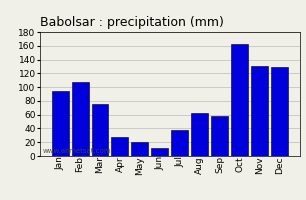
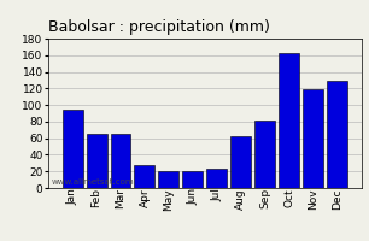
Feb: 108 -> 66
Mar: 76 -> 66
Jun: 12 -> 20
Jul: 38 -> 23
Sep: 58 -> 82
Nov: 130 -> 119
